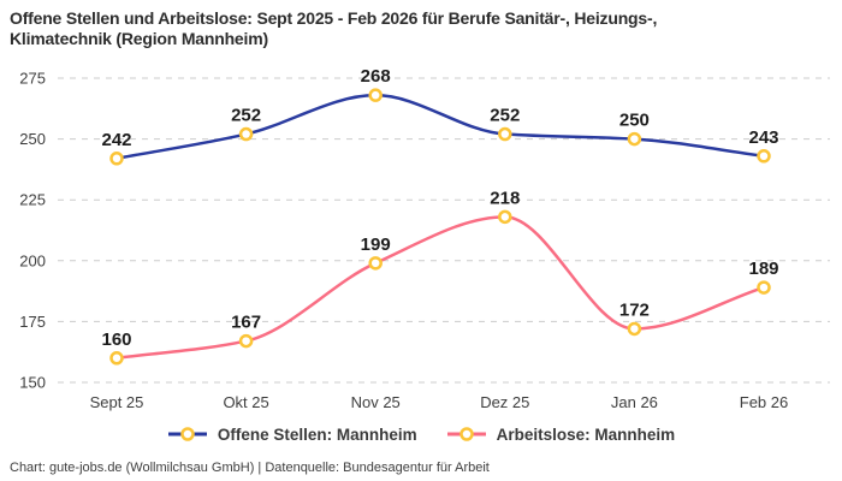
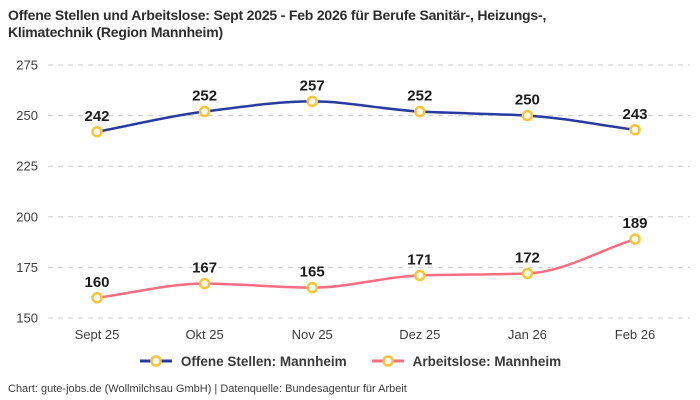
Offene Stellen: Mannheim/Nov 25: 268 -> 257
Arbeitslose: Mannheim/Nov 25: 199 -> 165
Arbeitslose: Mannheim/Dez 25: 218 -> 171
